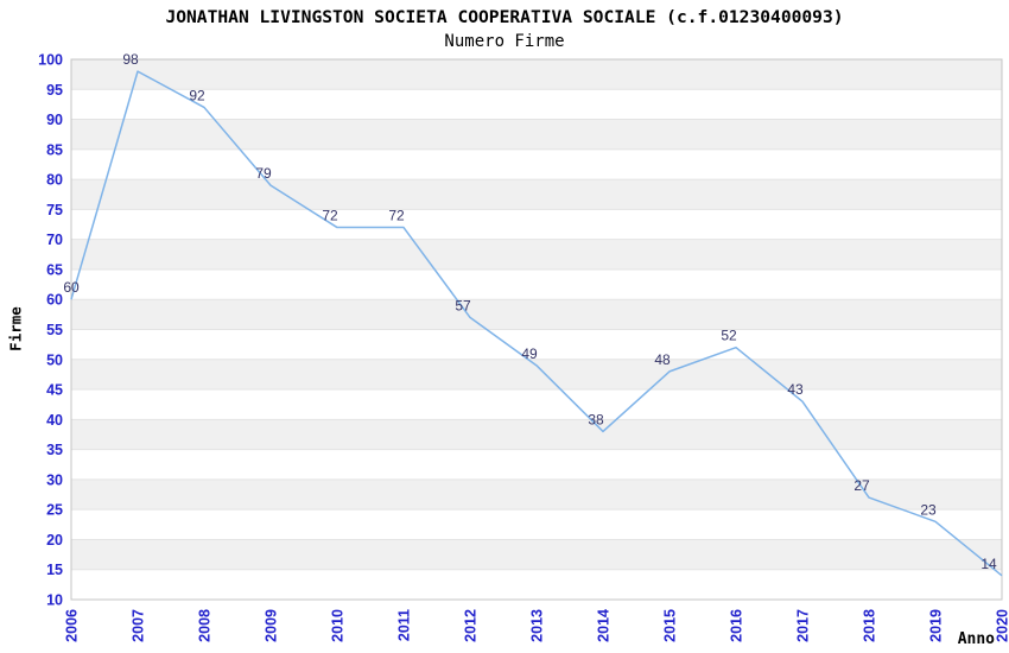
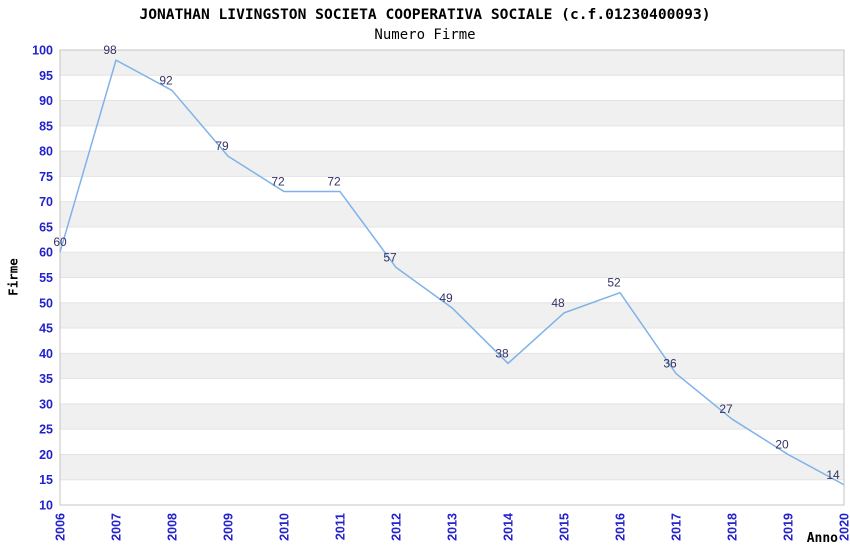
2017: 43 -> 36
2019: 23 -> 20
